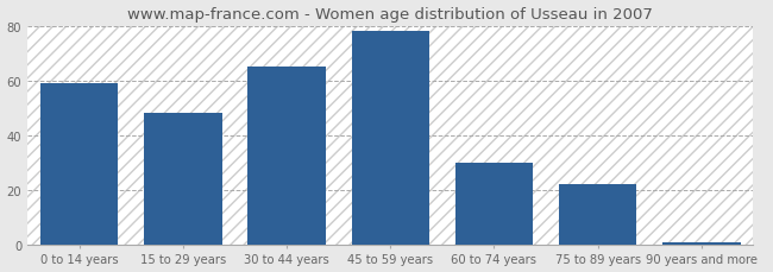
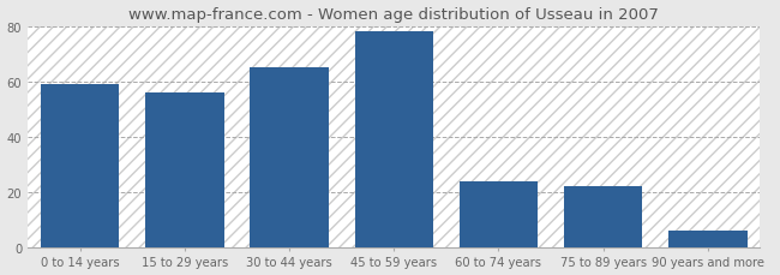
15 to 29 years: 48 -> 56
60 to 74 years: 30 -> 24
90 years and more: 1 -> 6
